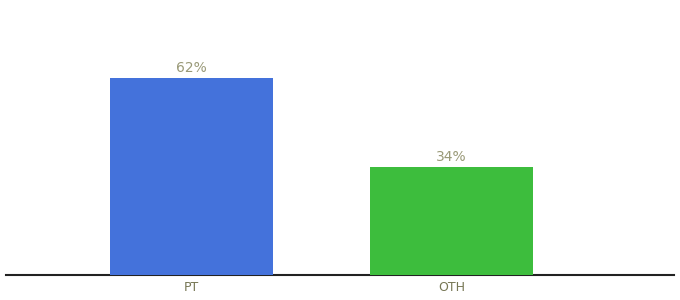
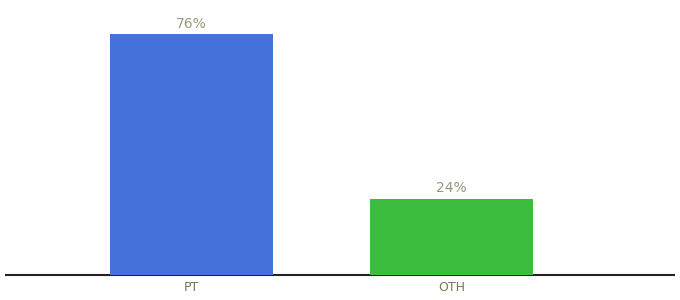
PT: 62% -> 76%
OTH: 34% -> 24%
